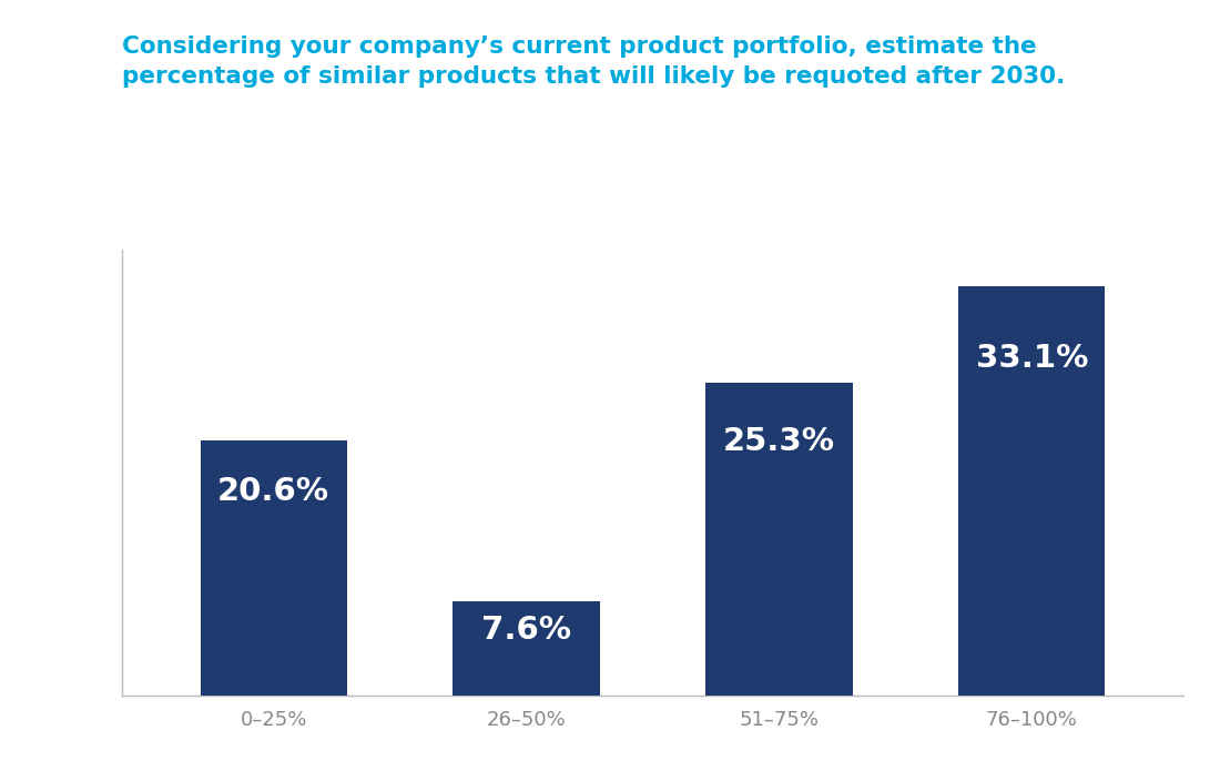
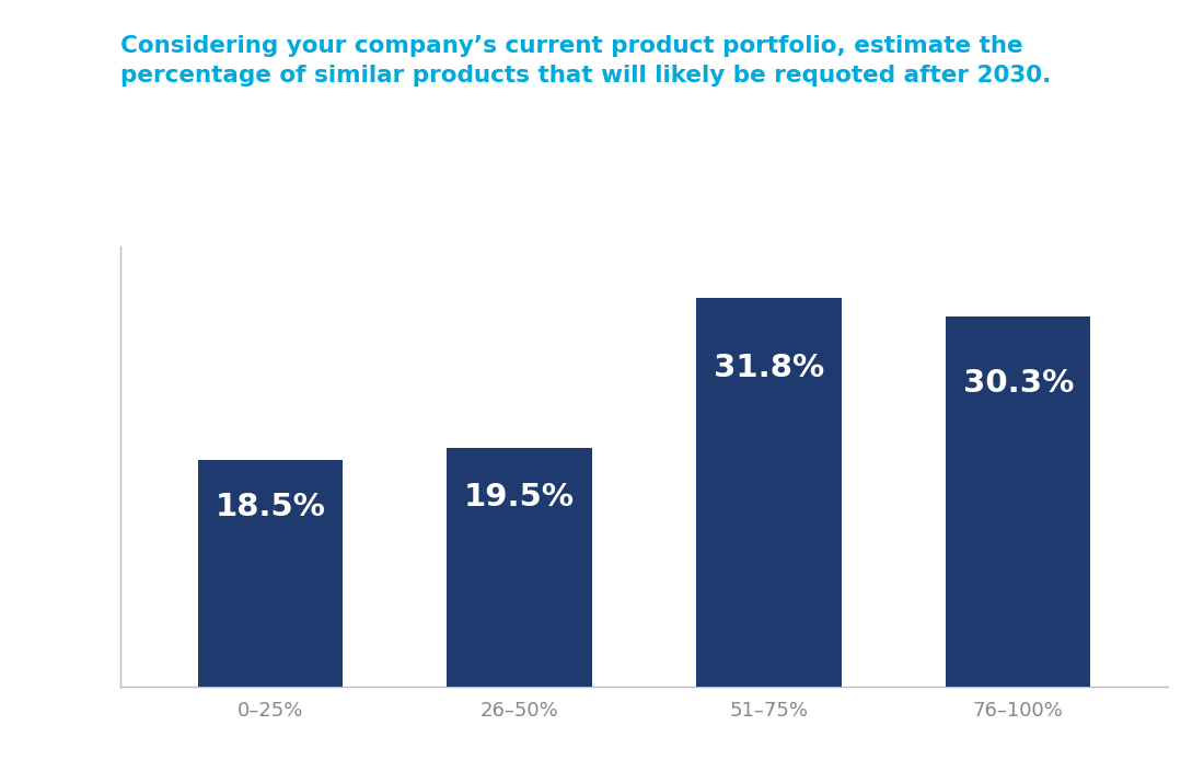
0–25%: 20.6% -> 18.5%
26–50%: 7.6% -> 19.5%
51–75%: 25.3% -> 31.8%
76–100%: 33.1% -> 30.3%
